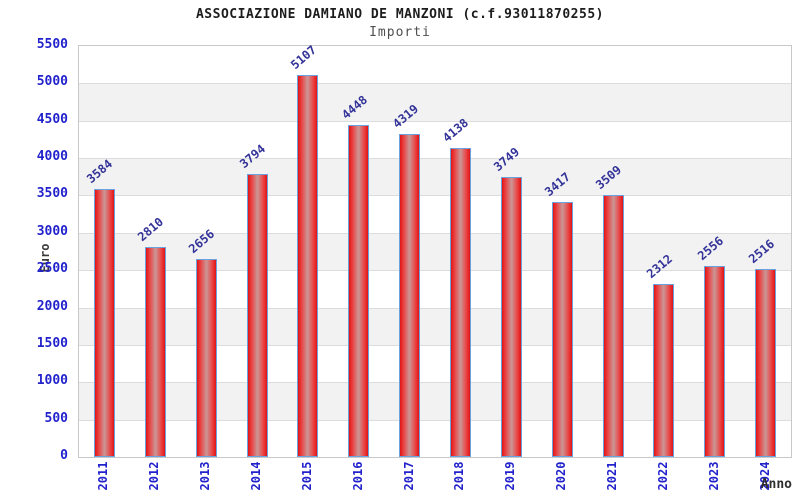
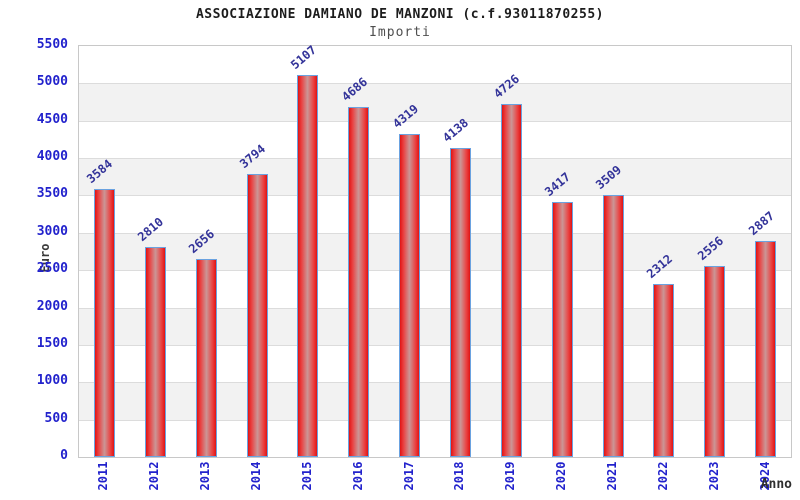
2016: 4448 -> 4686
2019: 3749 -> 4726
2024: 2516 -> 2887
